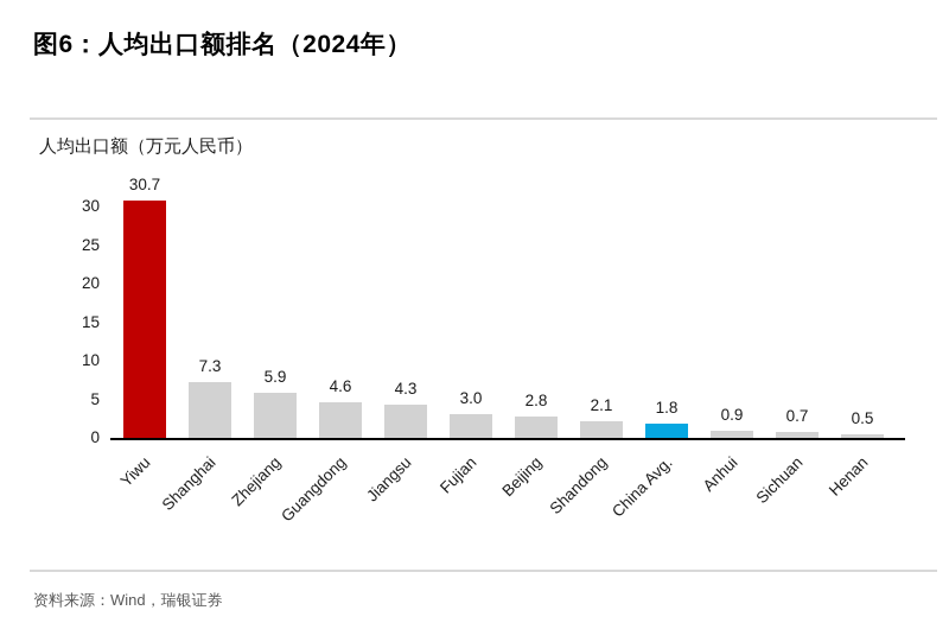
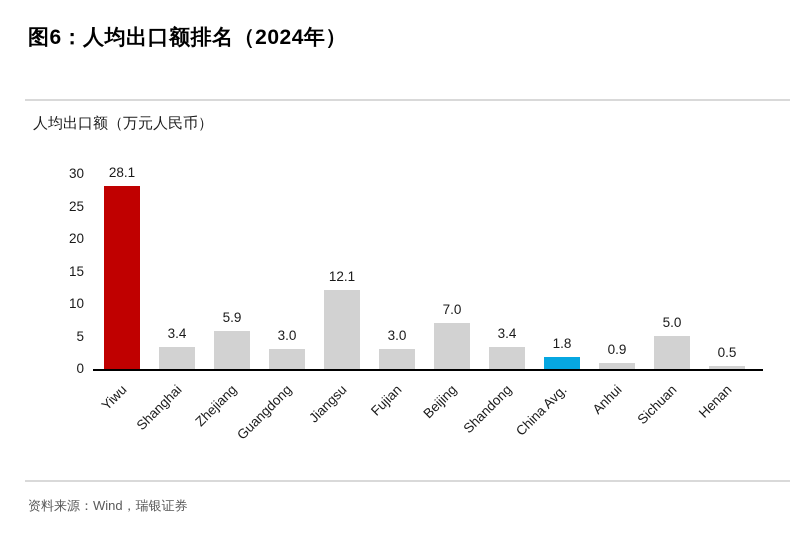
Yiwu: 30.7 -> 28.1
Shanghai: 7.3 -> 3.4
Guangdong: 4.6 -> 3.0
Jiangsu: 4.3 -> 12.1
Beijing: 2.8 -> 7.0
Shandong: 2.1 -> 3.4
Sichuan: 0.7 -> 5.0
